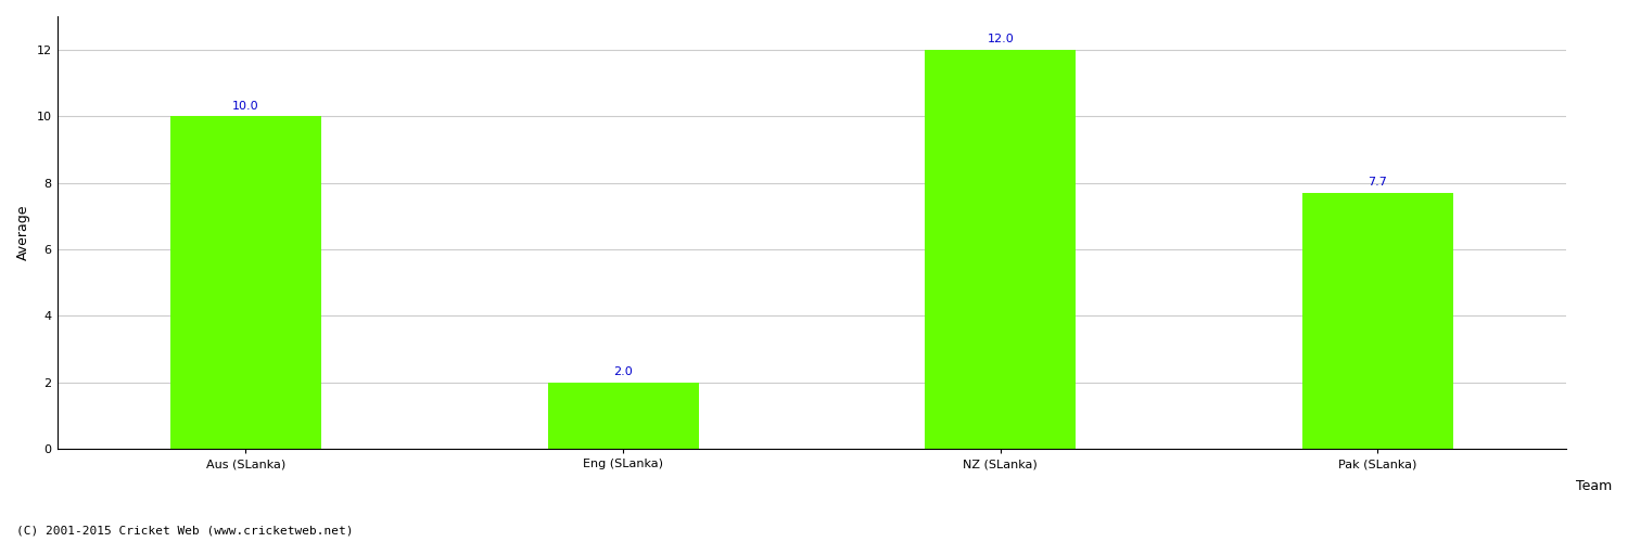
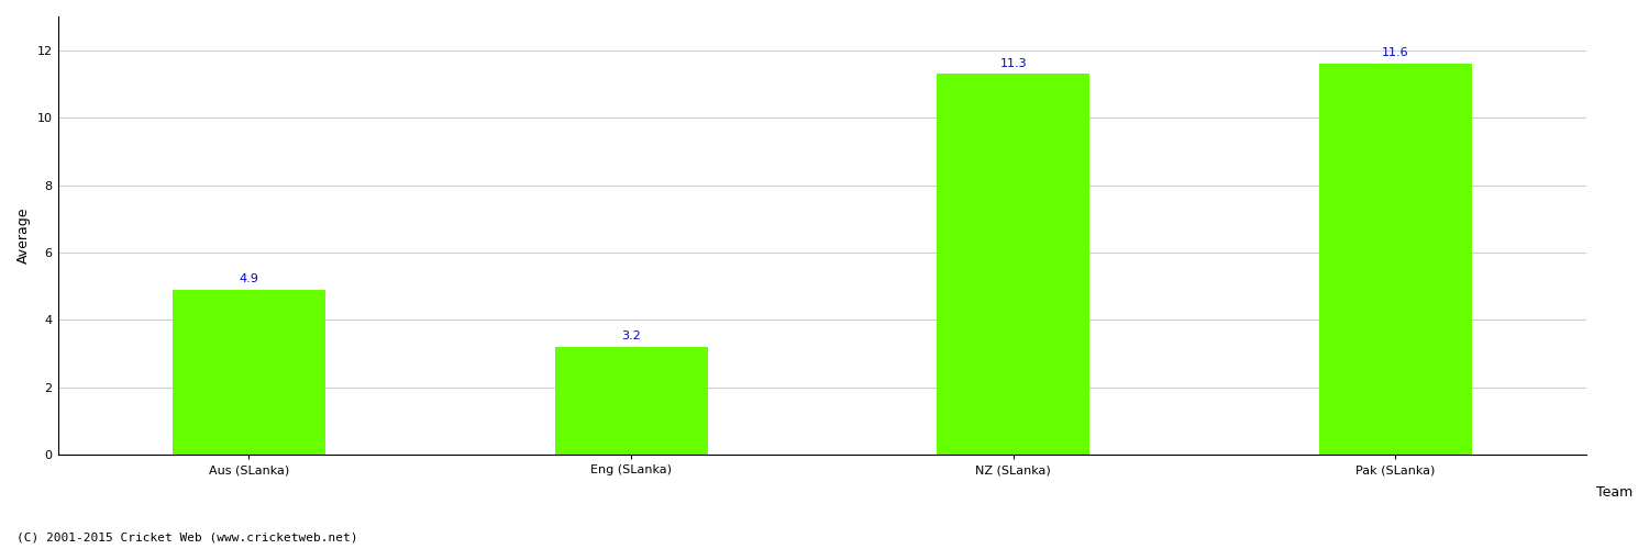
Aus (SLanka): 10.0 -> 4.9
Eng (SLanka): 2.0 -> 3.2
NZ (SLanka): 12.0 -> 11.3
Pak (SLanka): 7.7 -> 11.6
